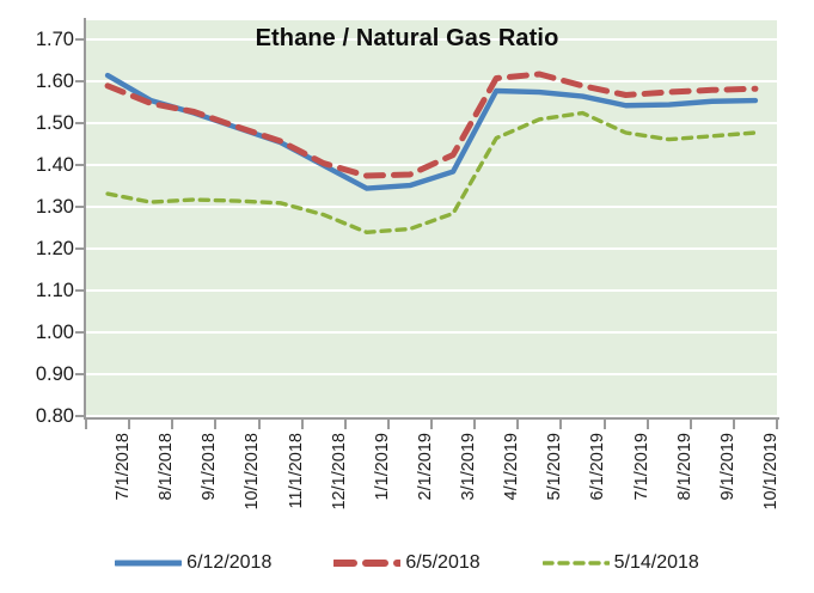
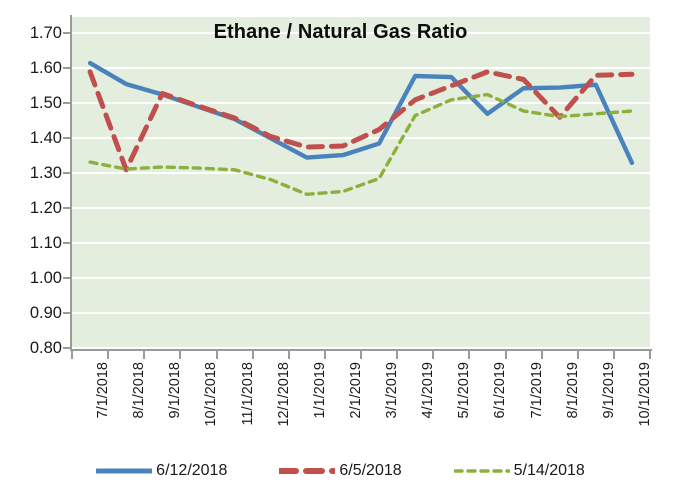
6/5/2018/8/1/2018: 1.55 -> 1.31
6/5/2018/4/1/2019: 1.61 -> 1.51
6/5/2018/5/1/2019: 1.62 -> 1.55
6/12/2018/6/1/2019: 1.56 -> 1.47
6/5/2018/8/1/2019: 1.57 -> 1.46
6/12/2018/10/1/2019: 1.55 -> 1.33
